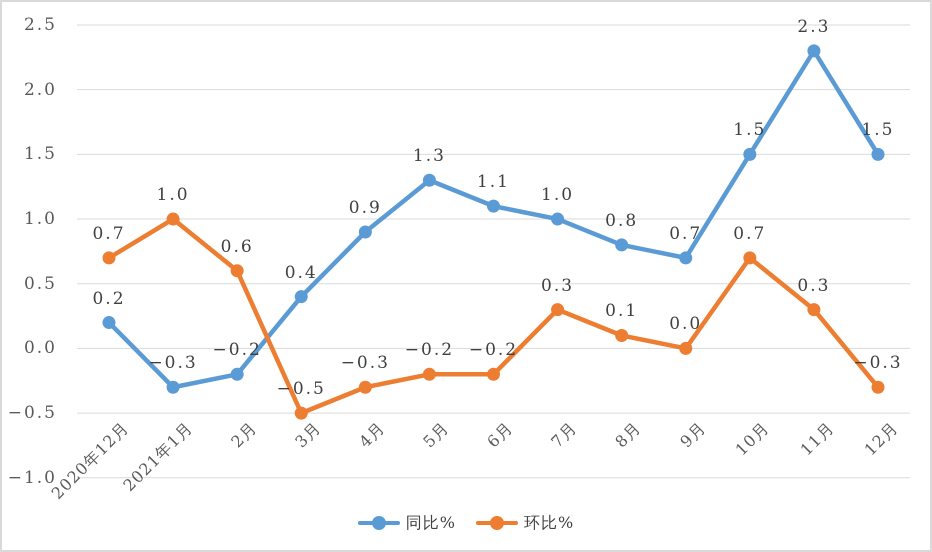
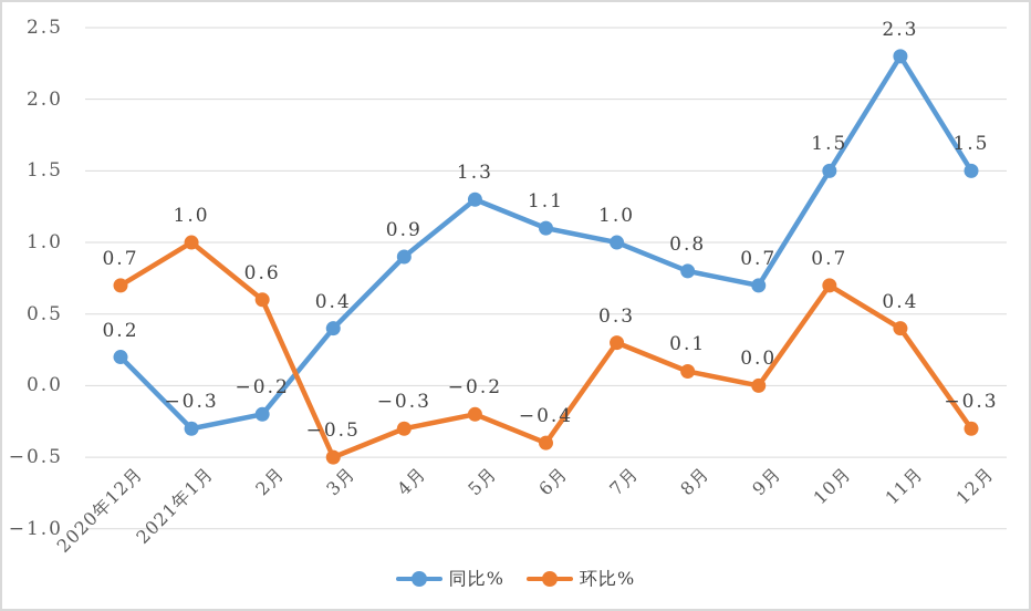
环比%/6月: −0.2 -> −0.4
环比%/11月: 0.3 -> 0.4
